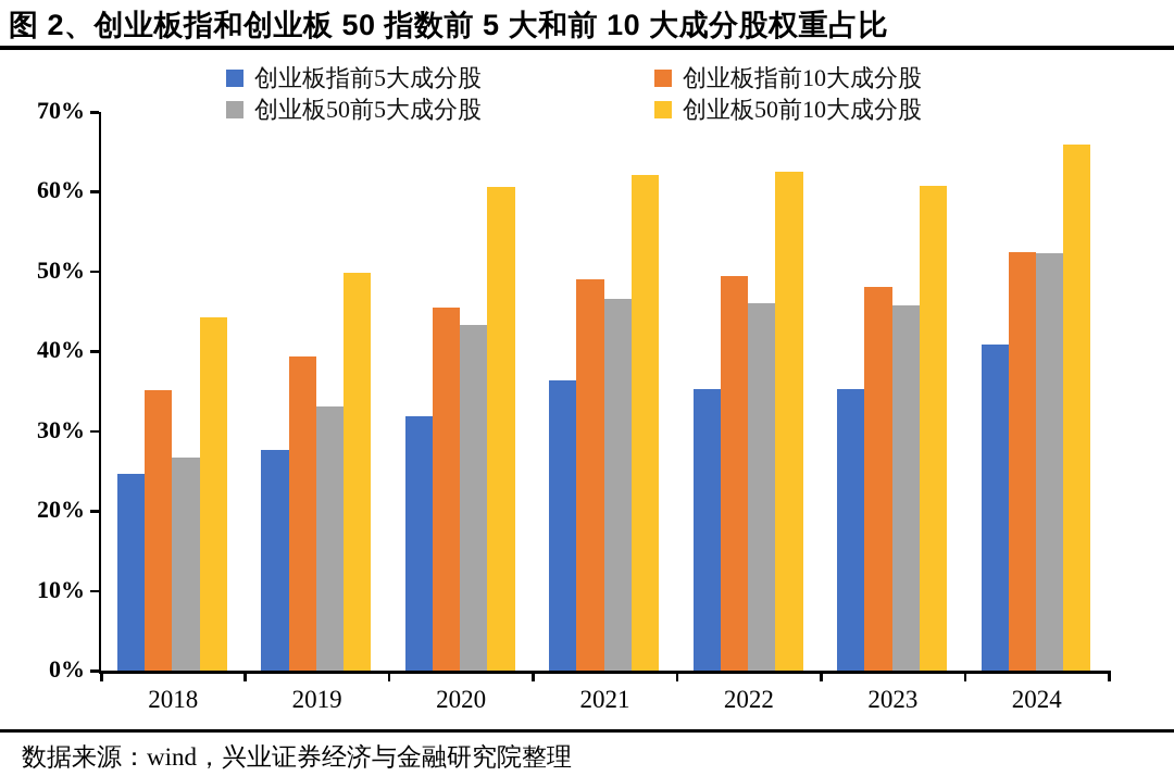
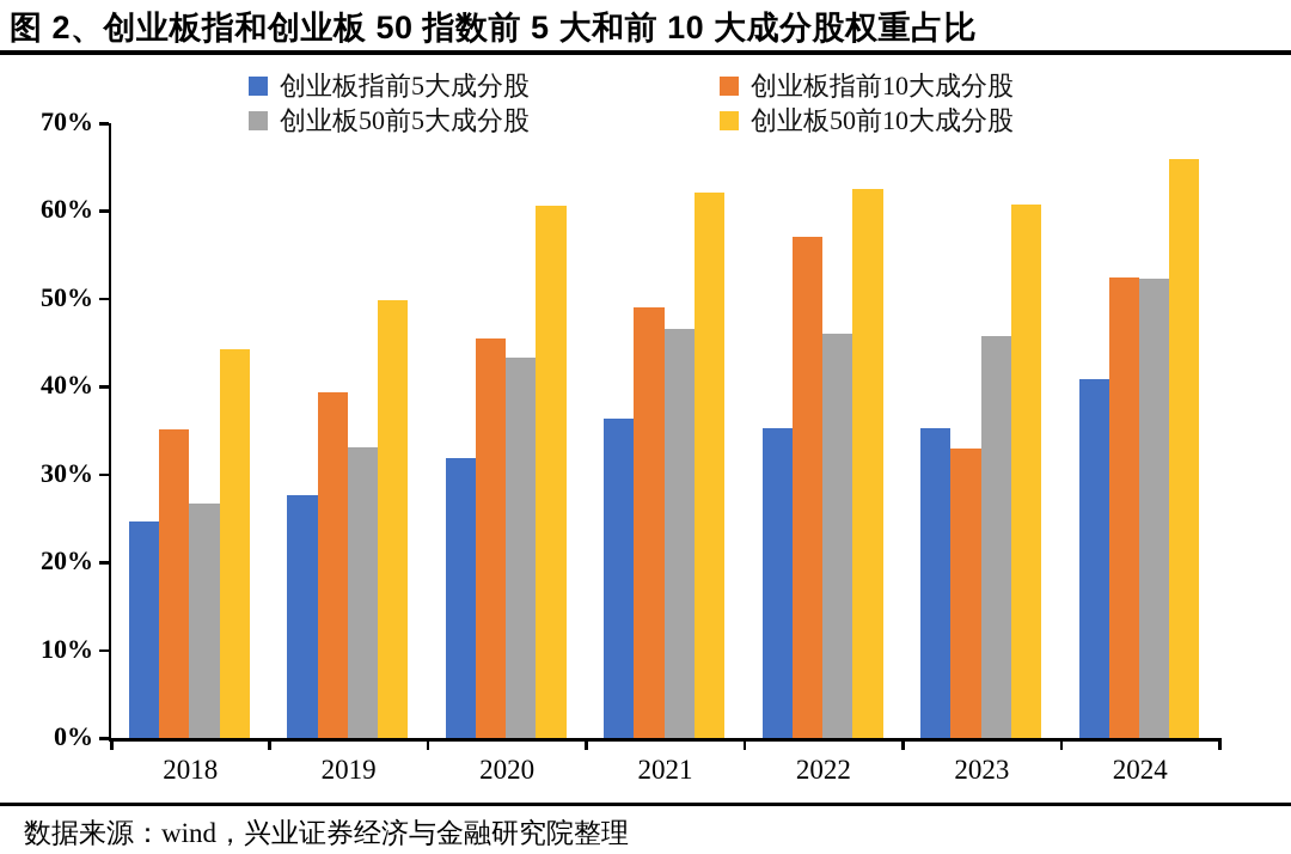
创业板指前10大成分股/2022: 49% -> 57%
创业板指前10大成分股/2023: 48% -> 33%
